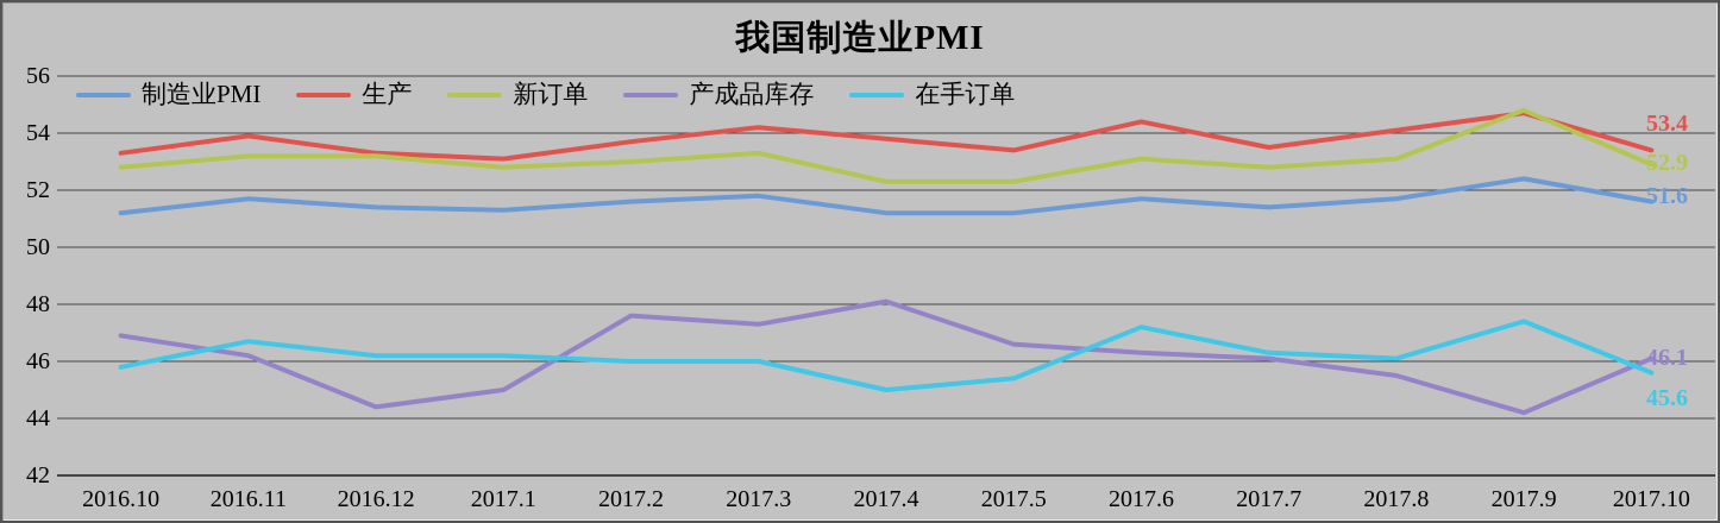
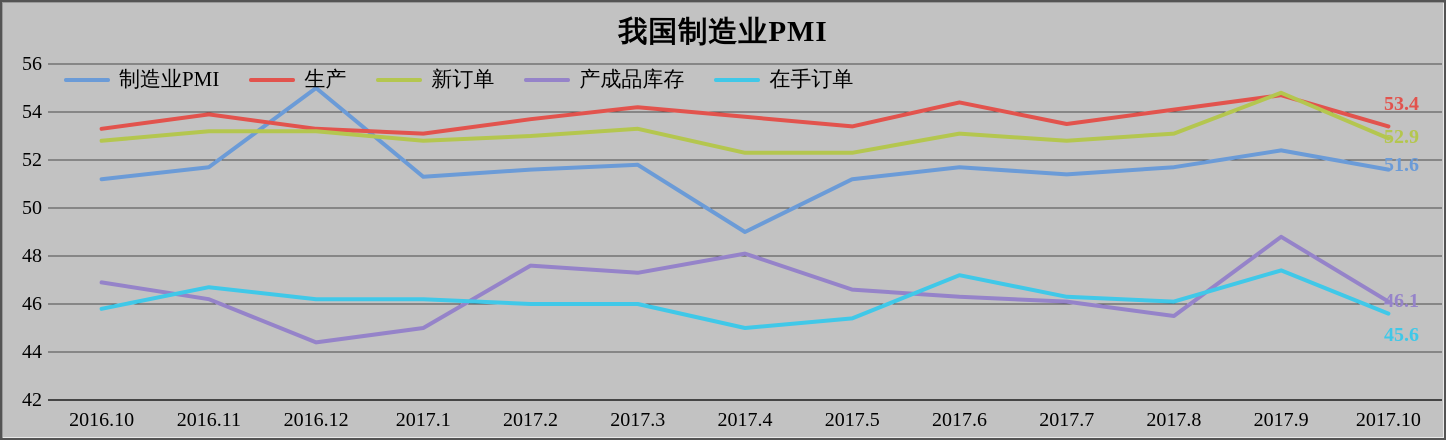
制造业PMI/2016.12: 51.4 -> 55.0
制造业PMI/2017.4: 51.2 -> 49.0
产成品库存/2017.9: 44.2 -> 48.8
